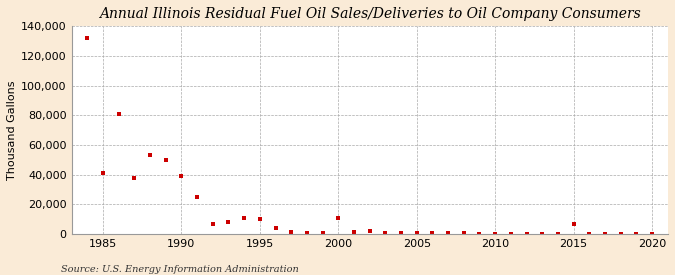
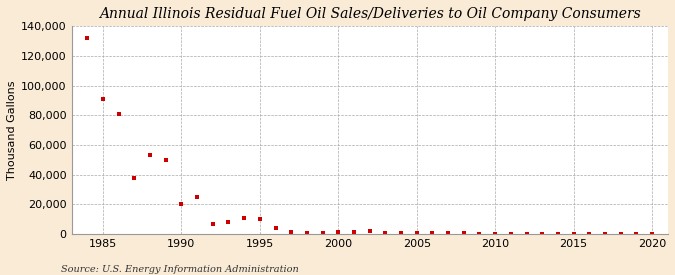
1985: 41,000 -> 91,000
1990: 39,000 -> 20,000
2000: 11,000 -> 2,000
2015: 7,000 -> 0
